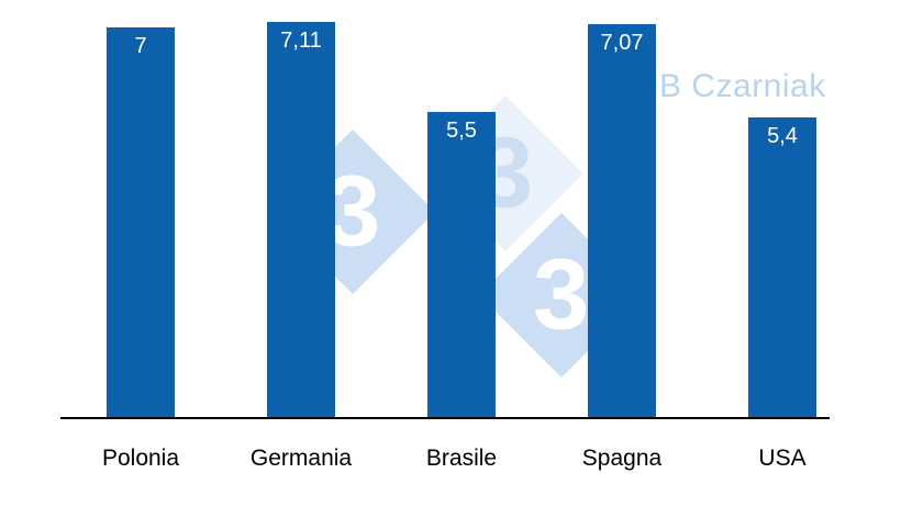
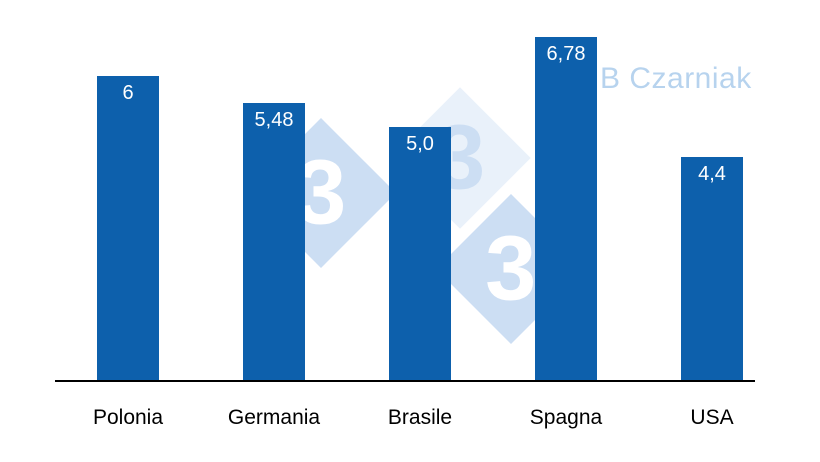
Polonia: 7 -> 6
Germania: 7,11 -> 5,48
Brasile: 5,5 -> 5,0
Spagna: 7,07 -> 6,78
USA: 5,4 -> 4,4
